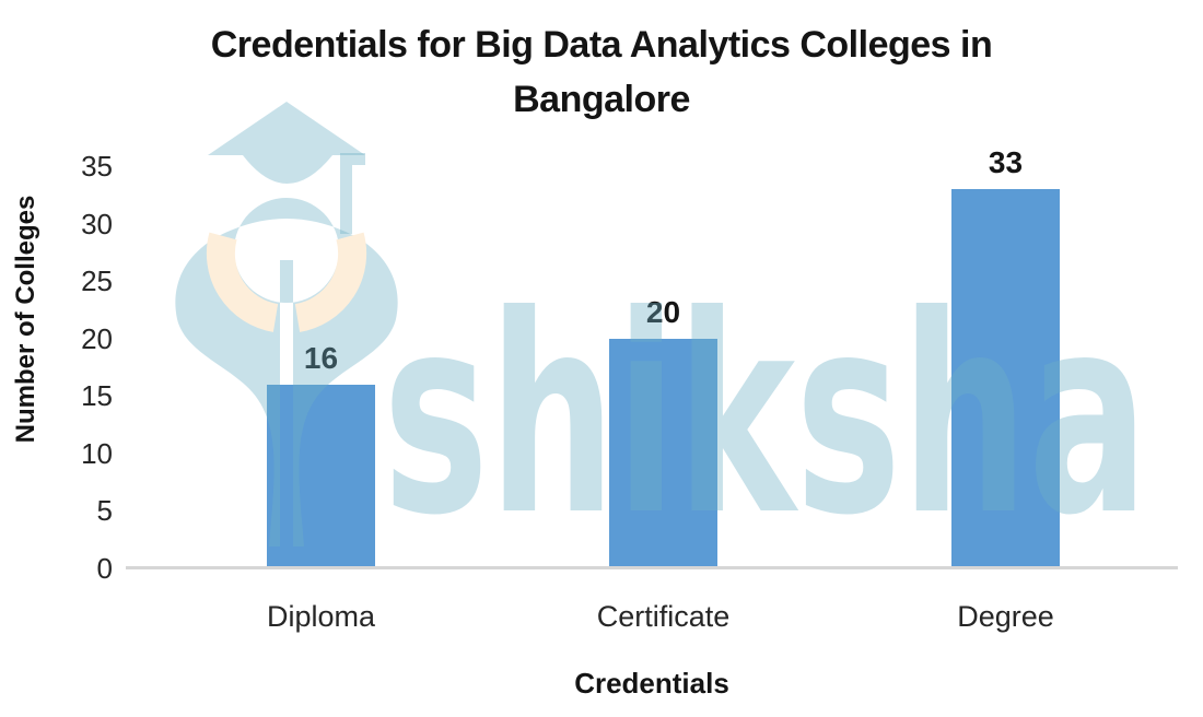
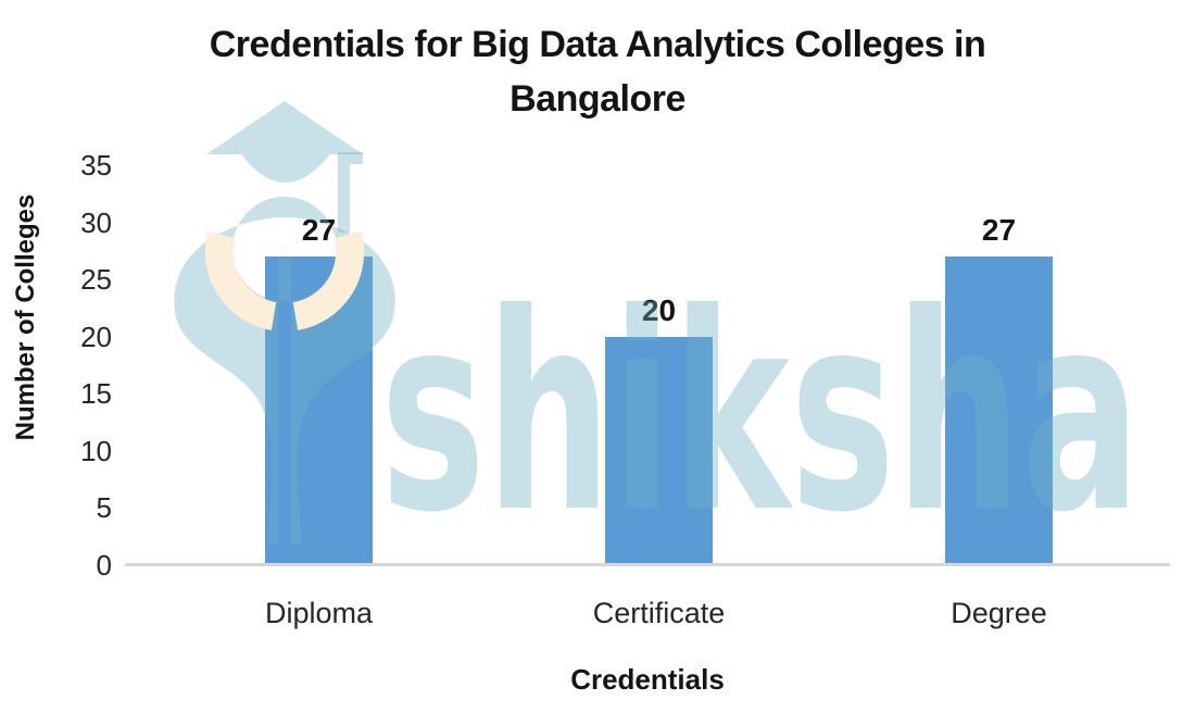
Diploma: 16 -> 27
Degree: 33 -> 27
